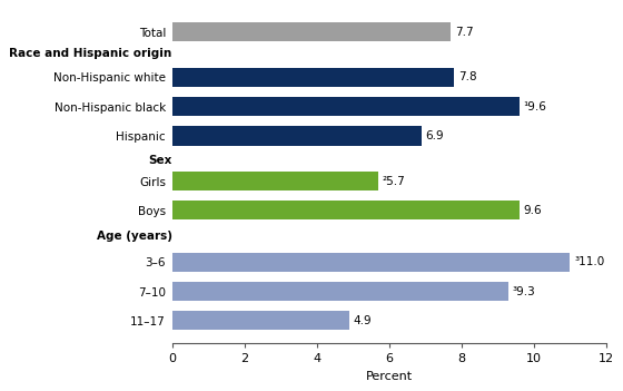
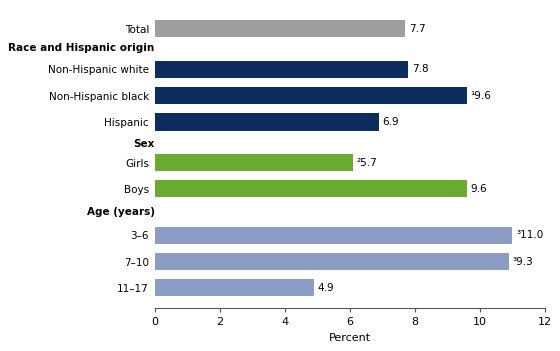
Girls: 5.7 -> 6.1
7–10: 9.3 -> 10.9
